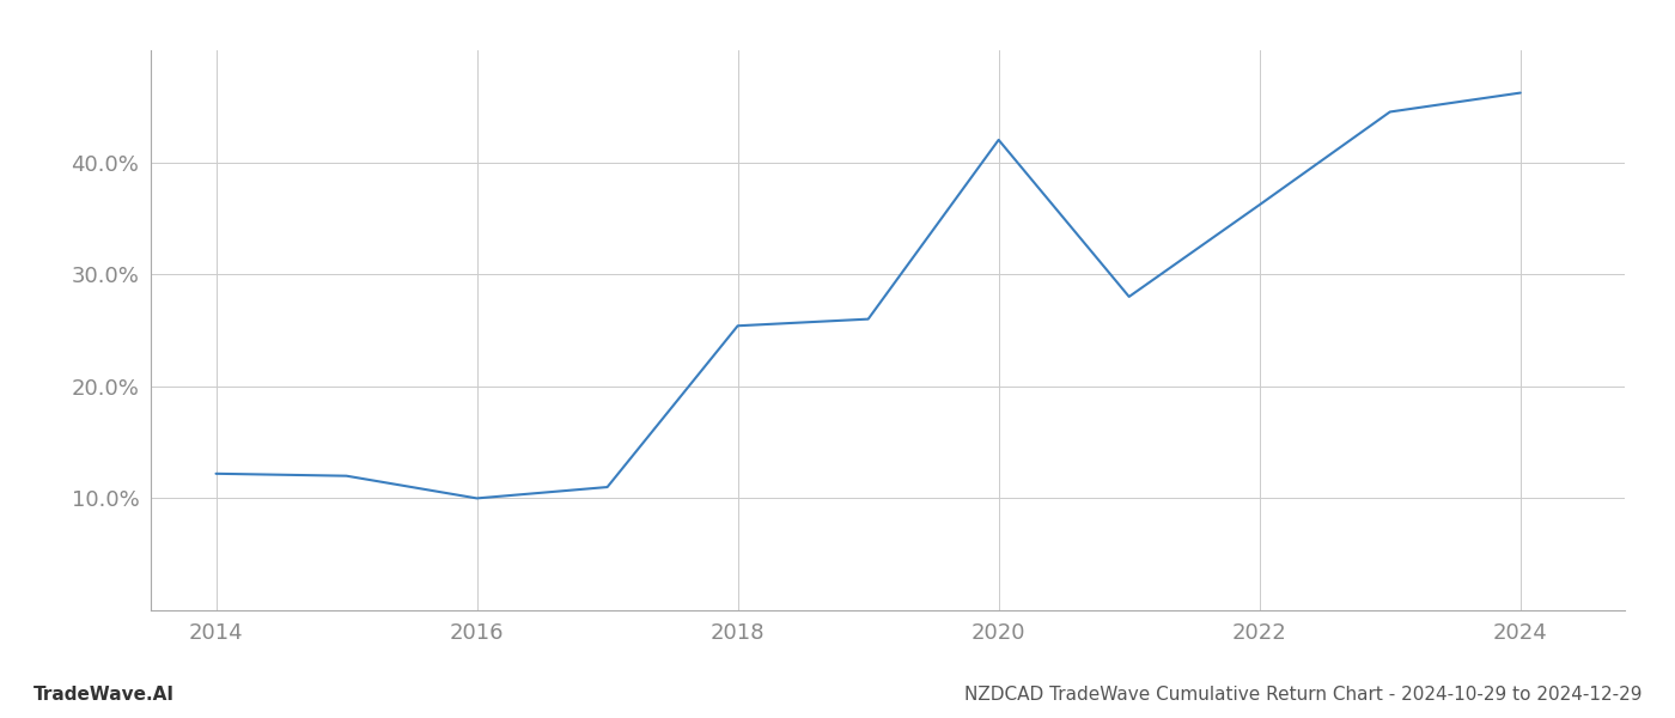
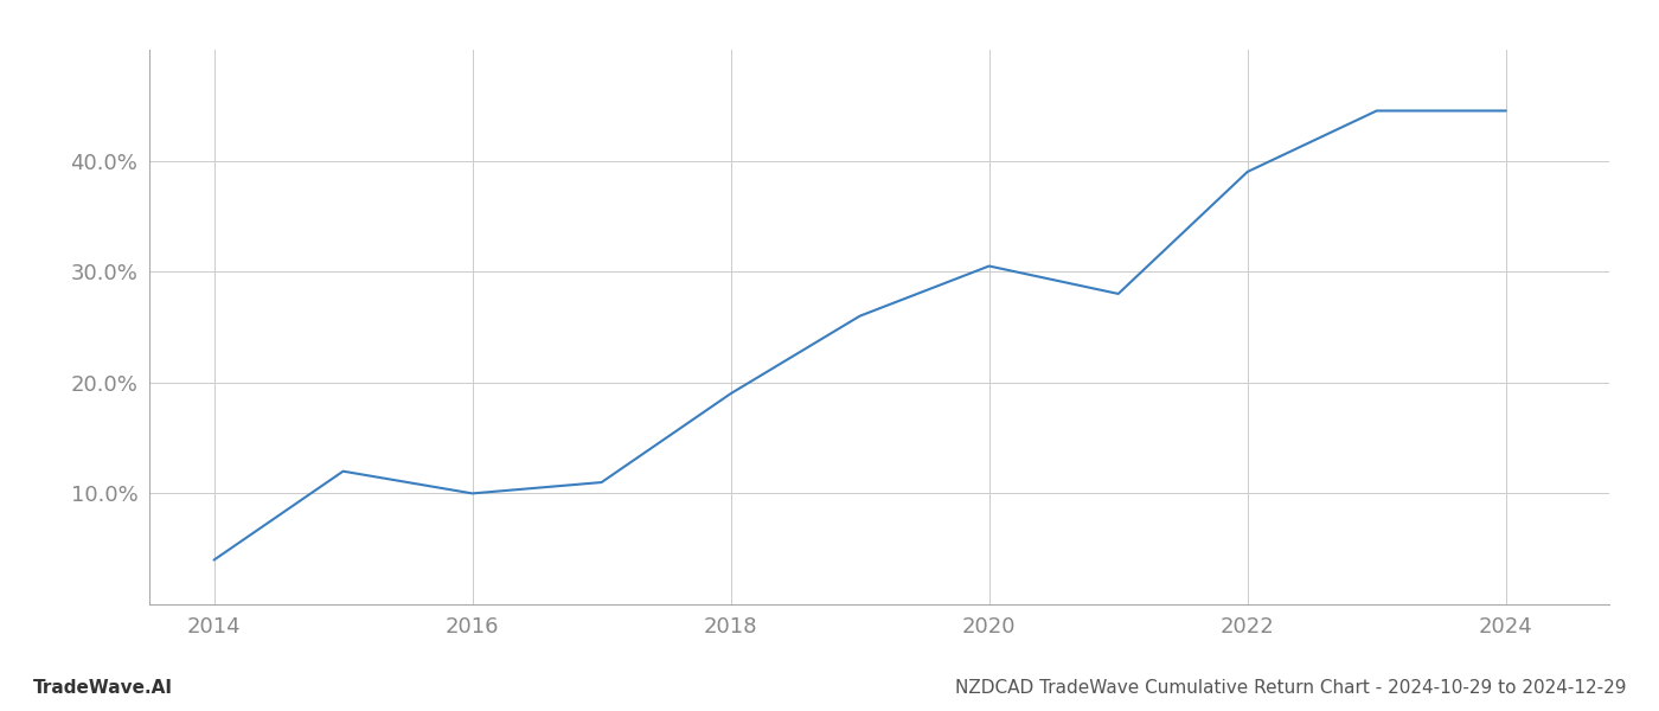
2014: 12.2% -> 4.0%
2018: 25.4% -> 19.0%
2020: 42.0% -> 30.5%
2022: 36.2% -> 39.0%
2024: 46.2% -> 44.5%
